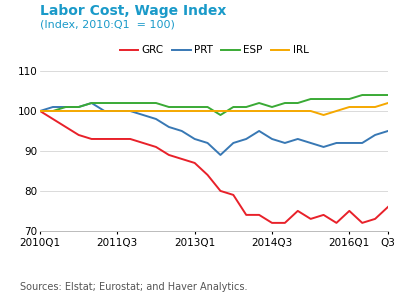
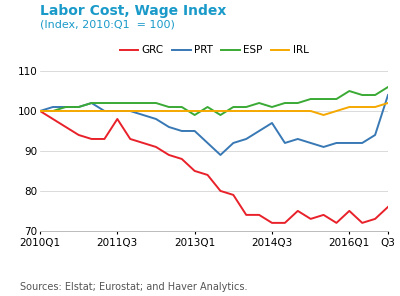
GRC/2011Q3: 93 -> 98
GRC/2013Q1: 87 -> 85
PRT/2013Q1: 93 -> 95
ESP/2013Q1: 101 -> 99
PRT/2014Q3: 93 -> 97
ESP/2016Q1: 103 -> 105
PRT/Q3: 95 -> 104
ESP/Q3: 104 -> 106
